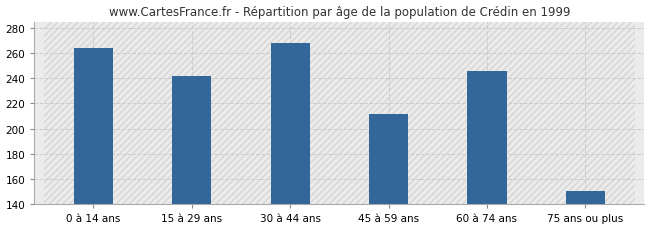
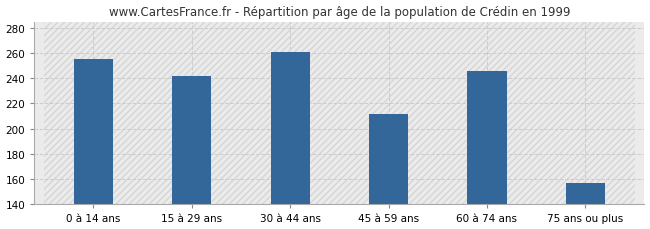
0 à 14 ans: 264 -> 255
30 à 44 ans: 268 -> 261
75 ans ou plus: 151 -> 157
